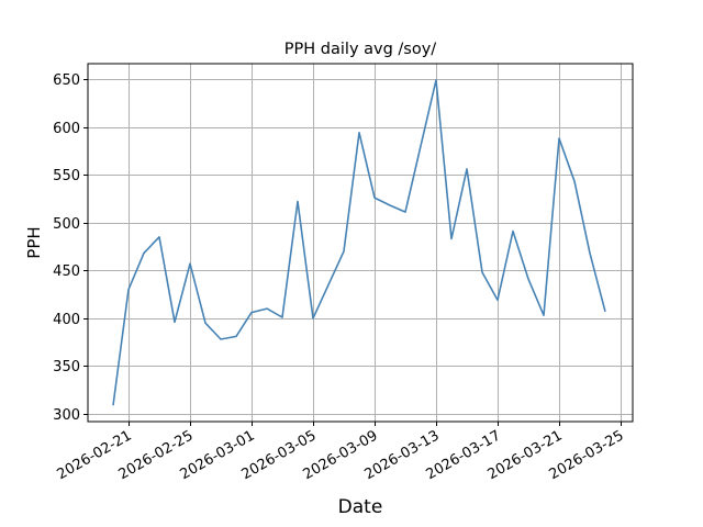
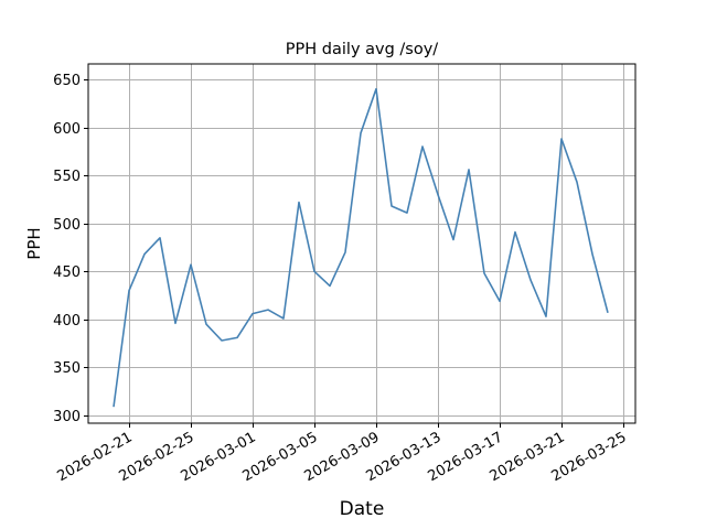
2026-03-05: 400 -> 450
2026-03-09: 530 -> 640
2026-03-13: 650 -> 530
